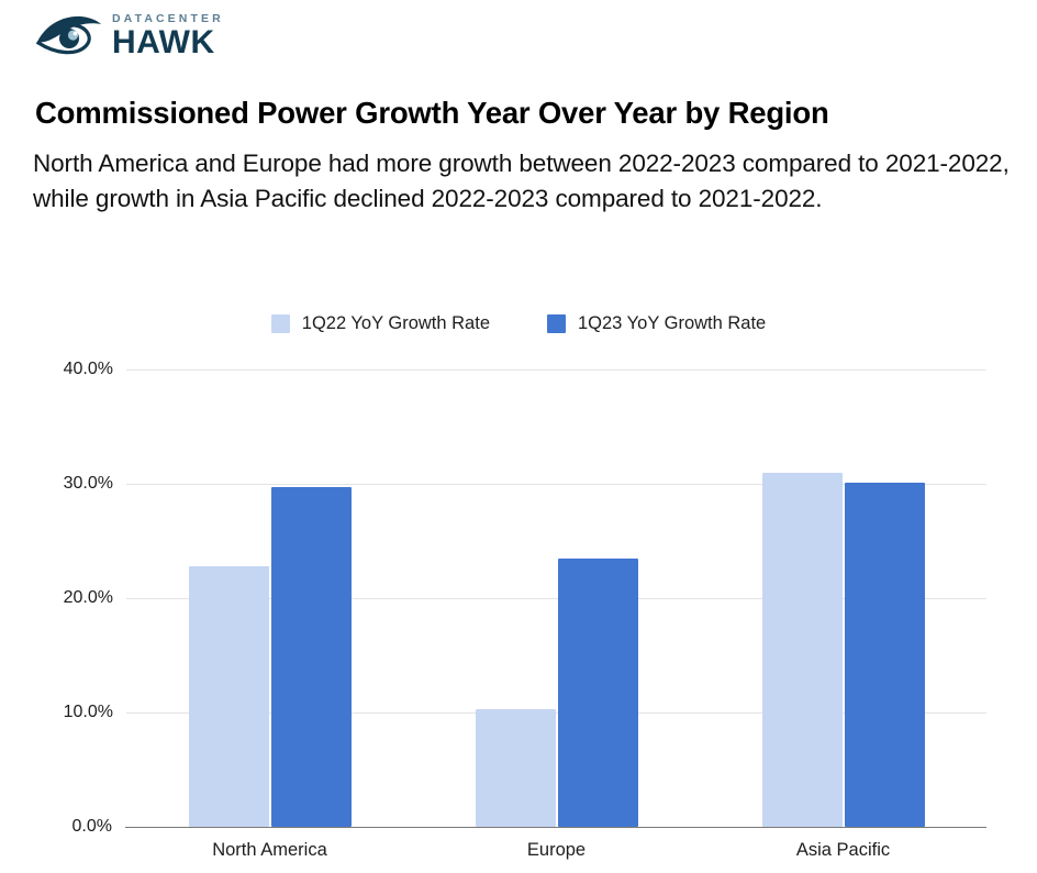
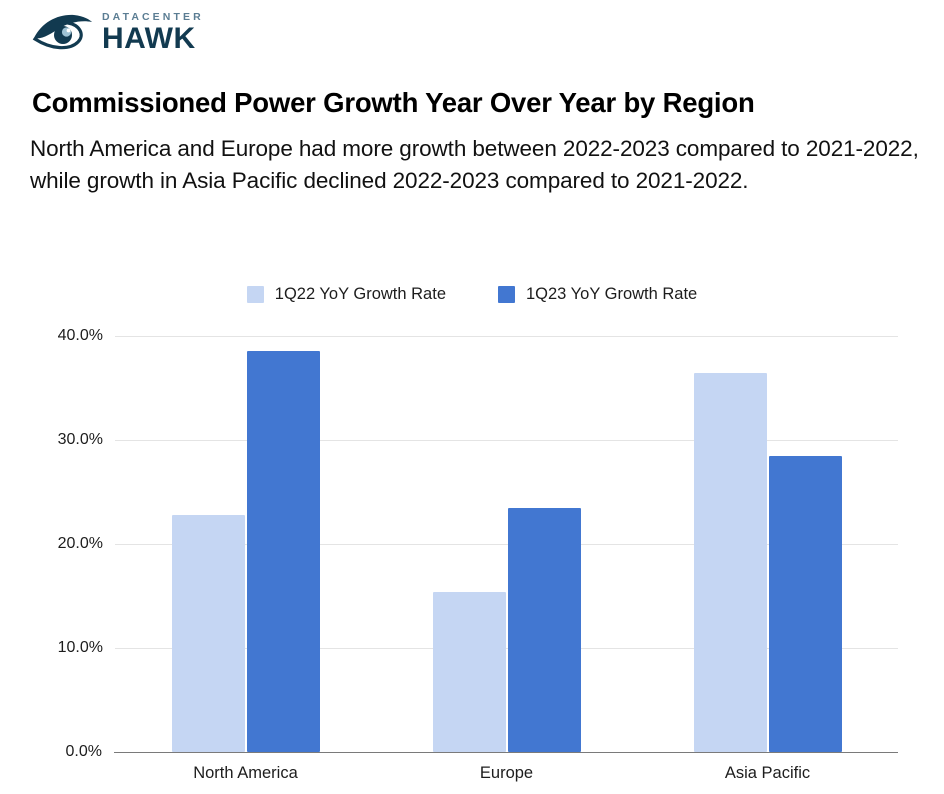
1Q23 YoY Growth Rate/North America: 29.7% -> 38.6%
1Q22 YoY Growth Rate/Europe: 10.3% -> 15.4%
1Q22 YoY Growth Rate/Asia Pacific: 31.0% -> 36.4%
1Q23 YoY Growth Rate/Asia Pacific: 30.1% -> 28.5%
